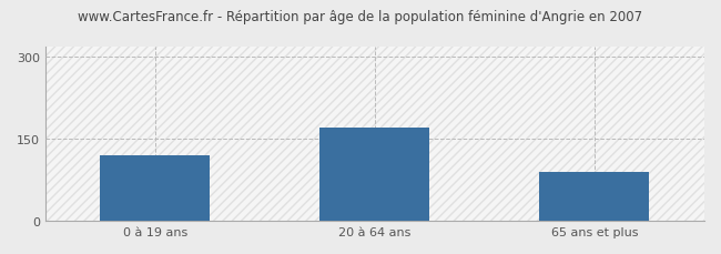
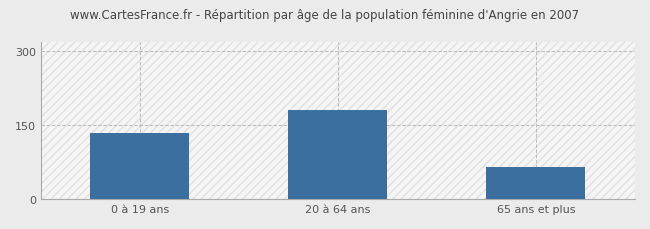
0 à 19 ans: 120 -> 135
20 à 64 ans: 170 -> 181
65 ans et plus: 90 -> 65
